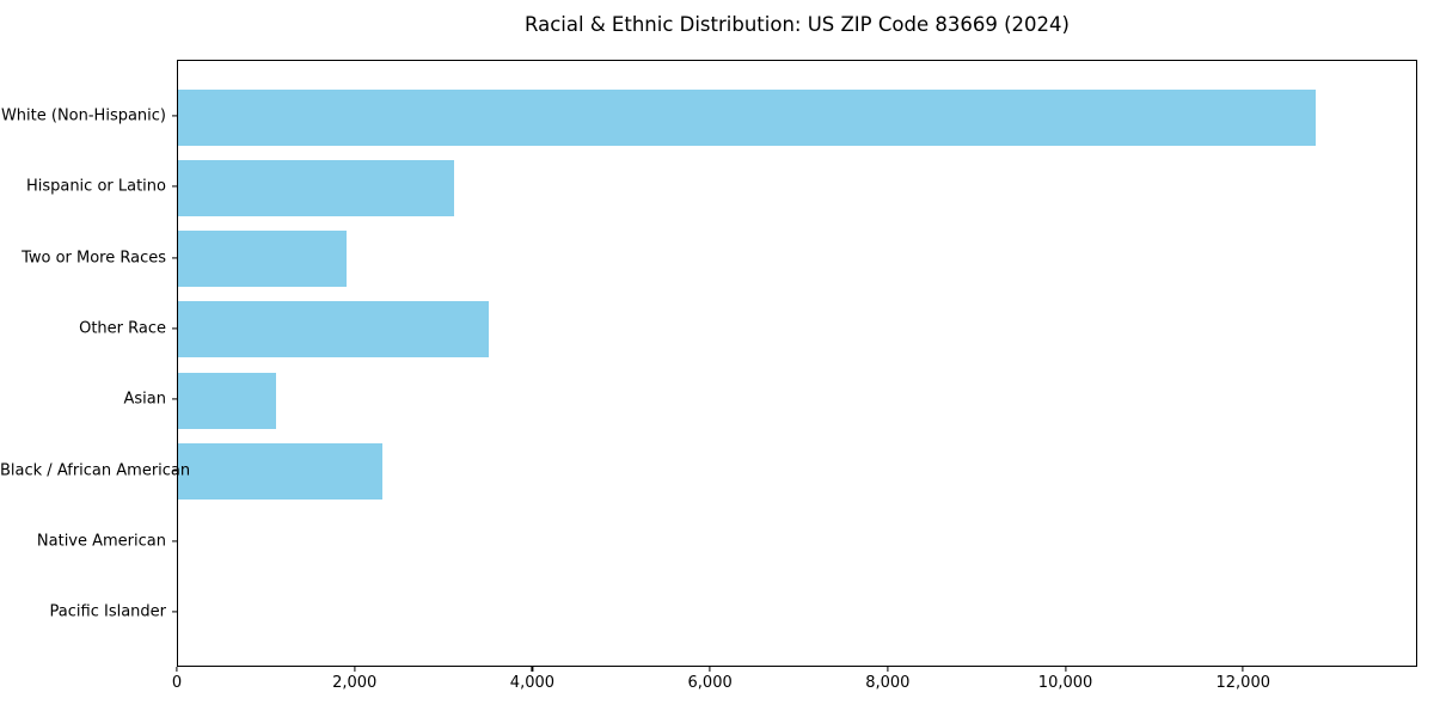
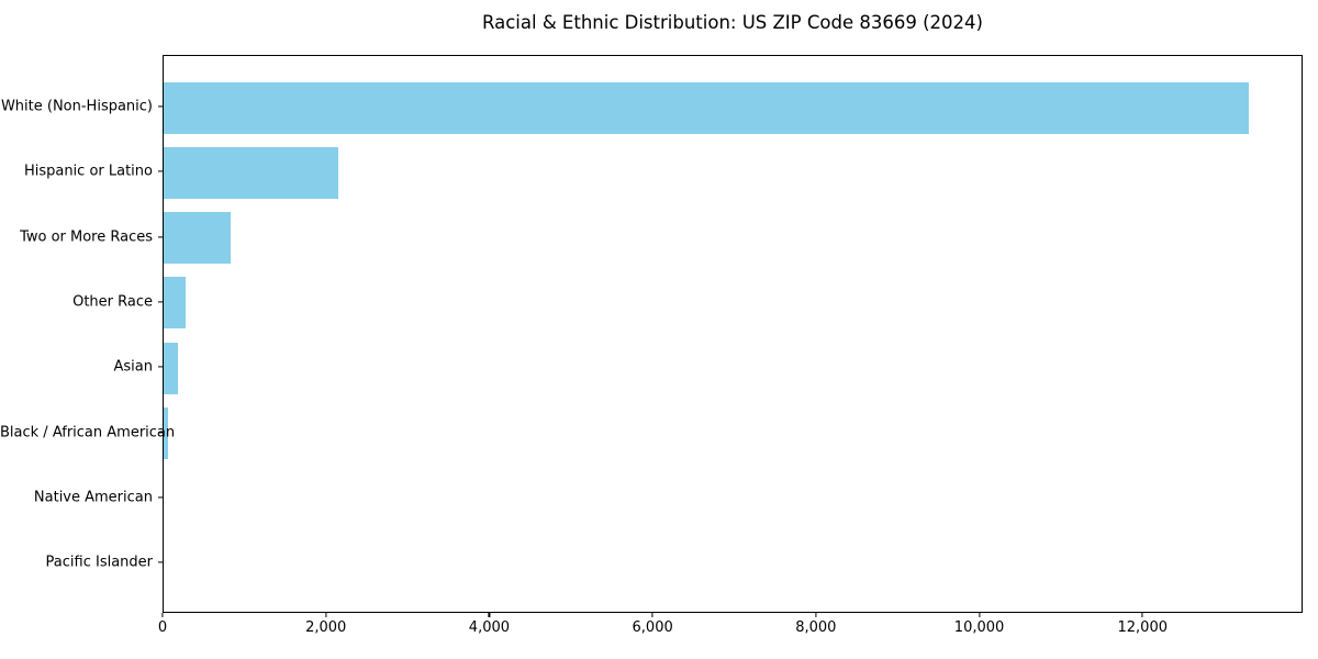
White (Non-Hispanic): 12800 -> 13300
Hispanic or Latino: 3100 -> 2100
Two or More Races: 1900 -> 800
Other Race: 3500 -> 300
Asian: 1100 -> 200
Black / African American: 2300 -> 100
